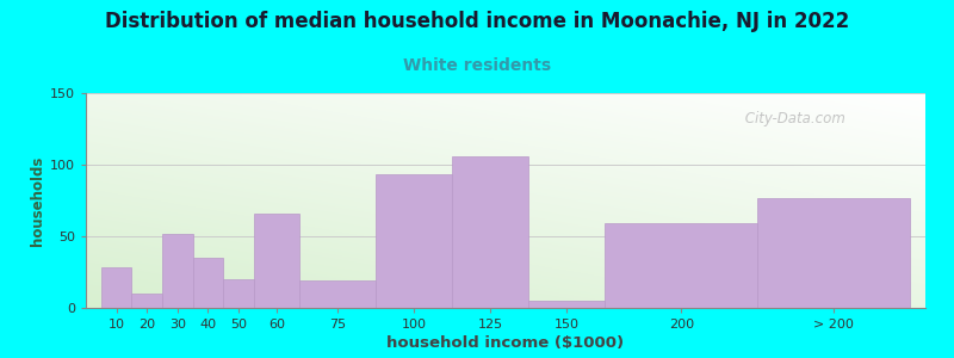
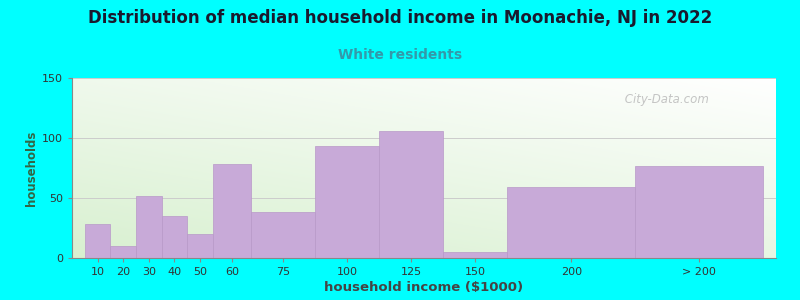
60: 66 -> 78
75: 19 -> 38
